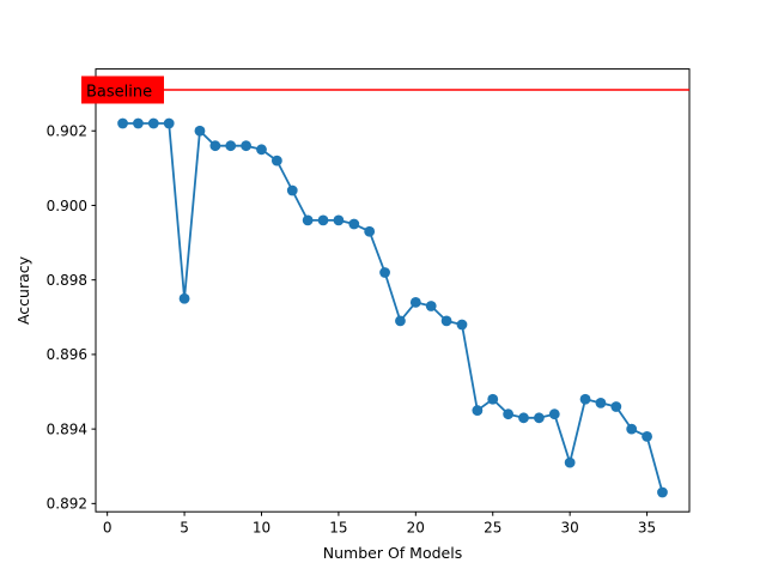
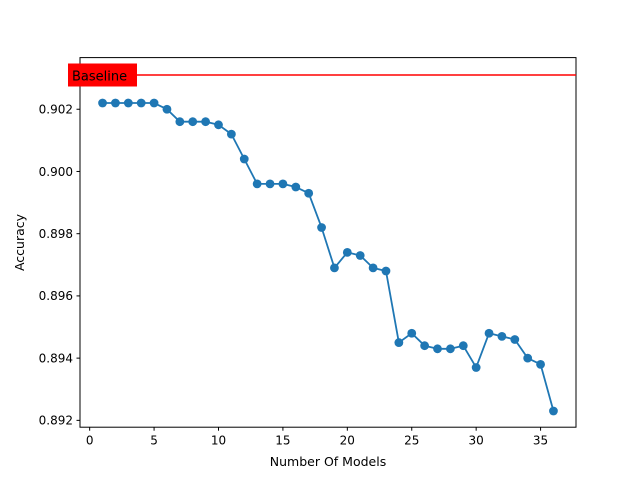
5: 0.8975 -> 0.9022
30: 0.8931 -> 0.8937
